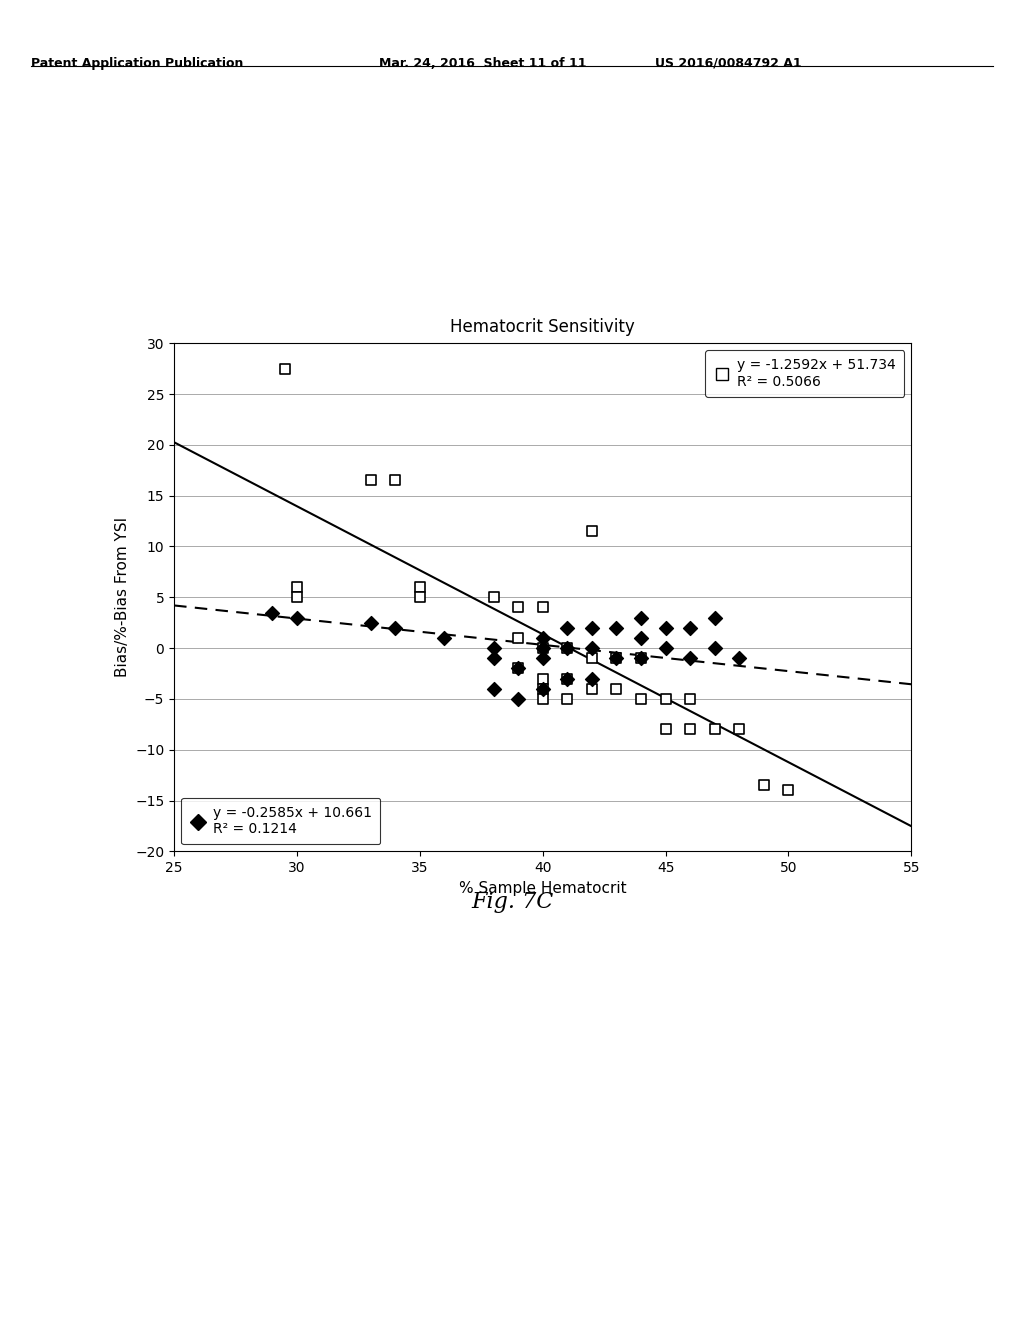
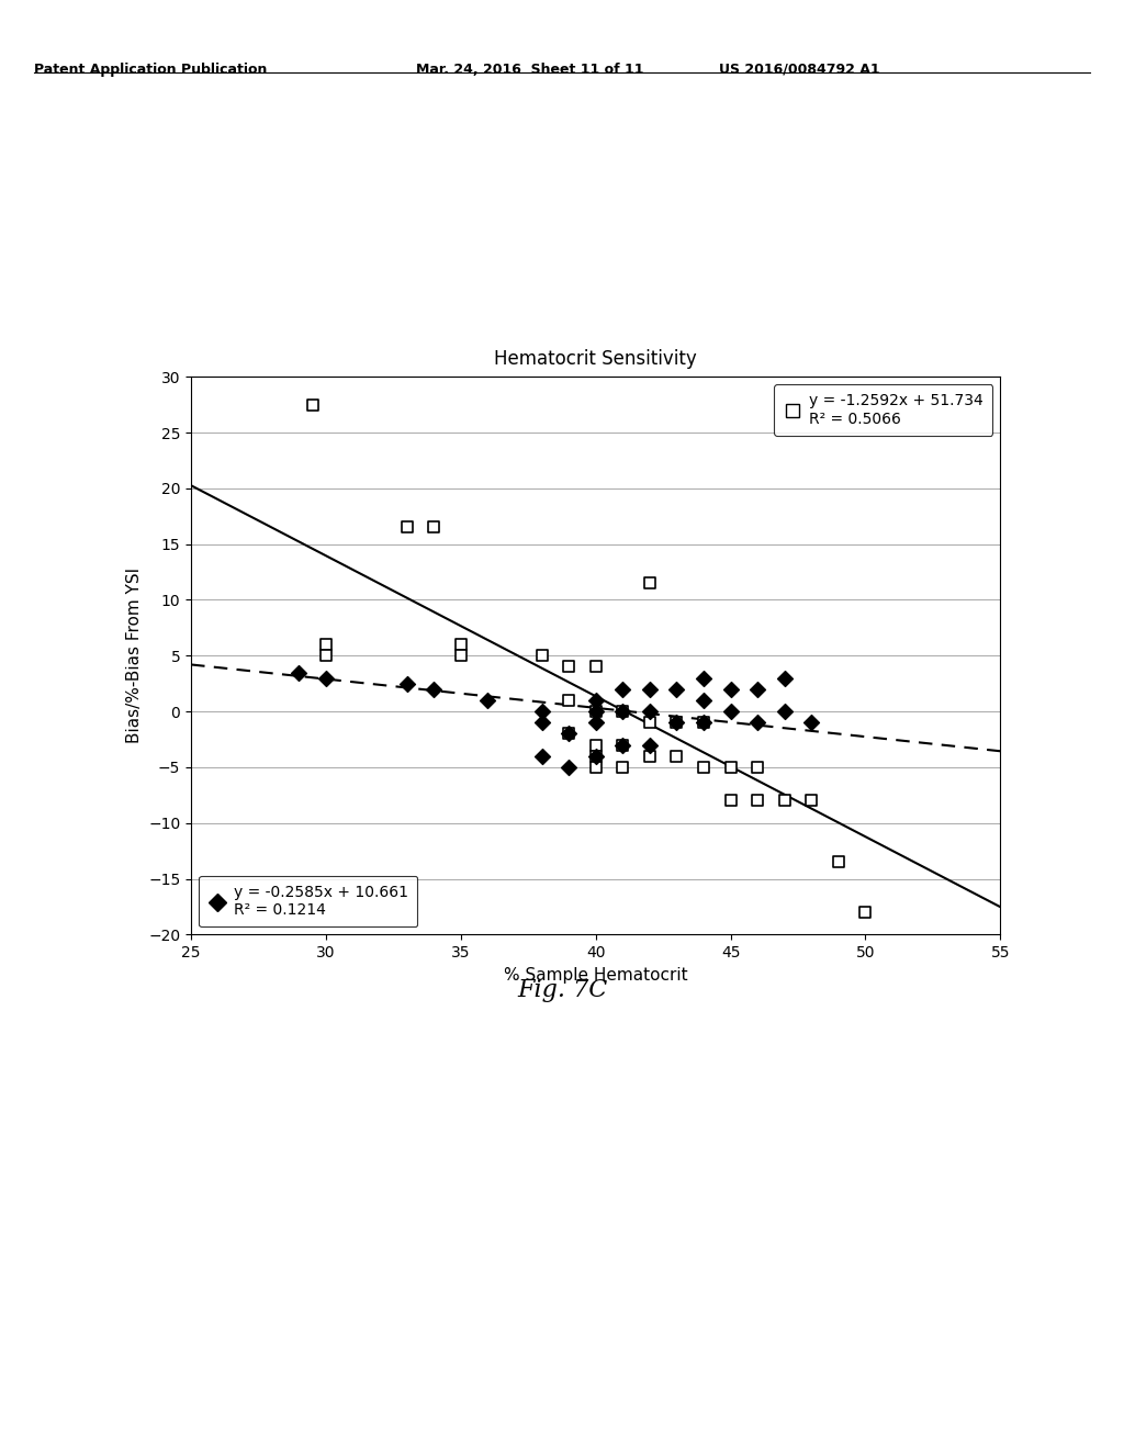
y = -0.2585x + 10.661 R² = 0.1214/50: -14.0 -> -18.0
